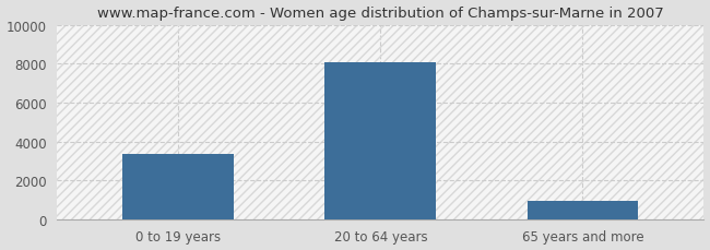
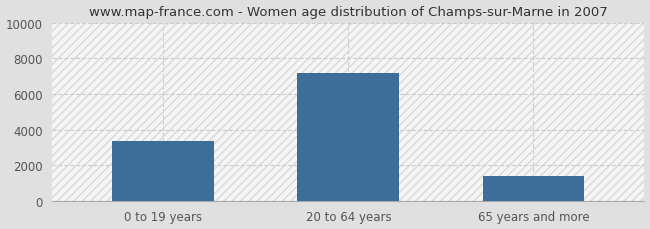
20 to 64 years: 8100 -> 7200
65 years and more: 1000 -> 1400
